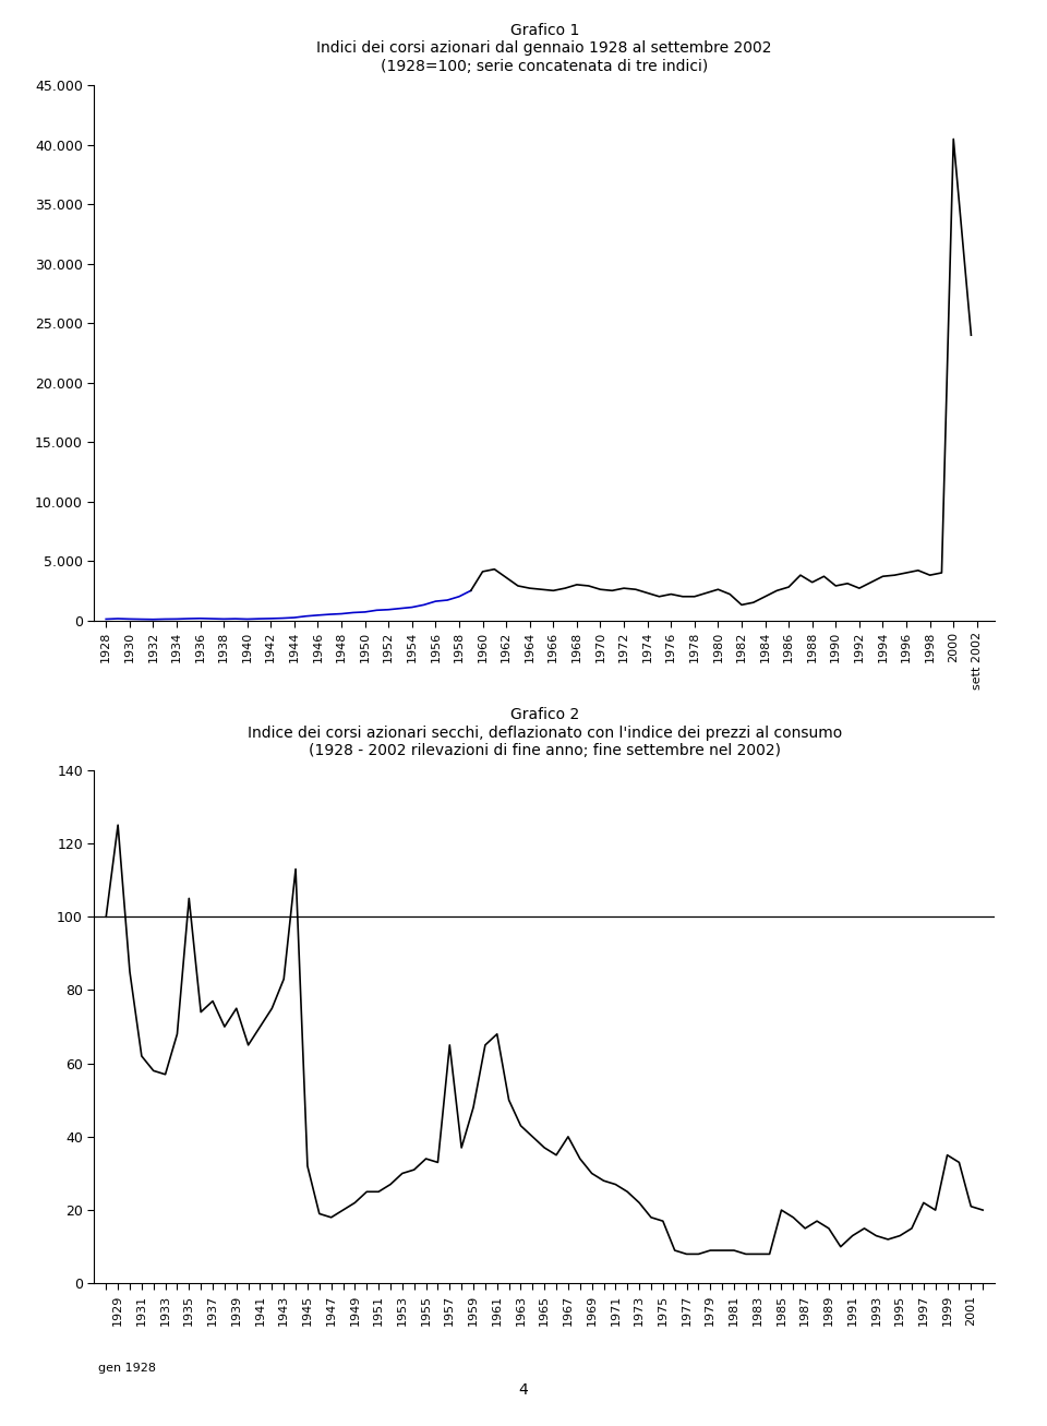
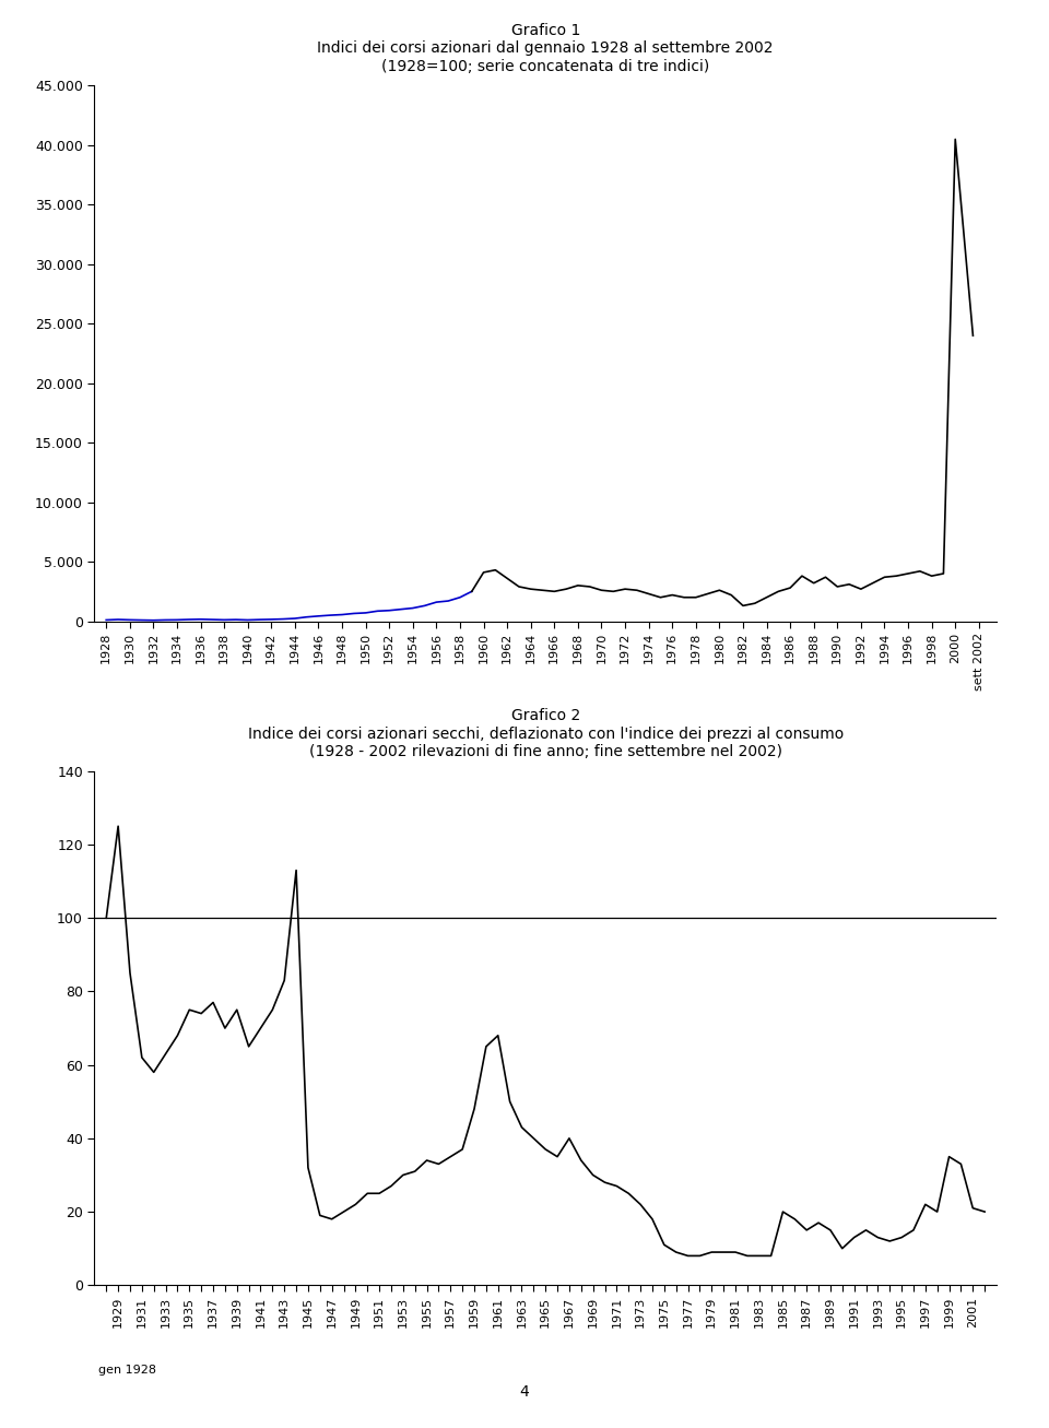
1933: 57 -> 63
1935: 105 -> 75
1957: 65 -> 35
1975: 17 -> 11
